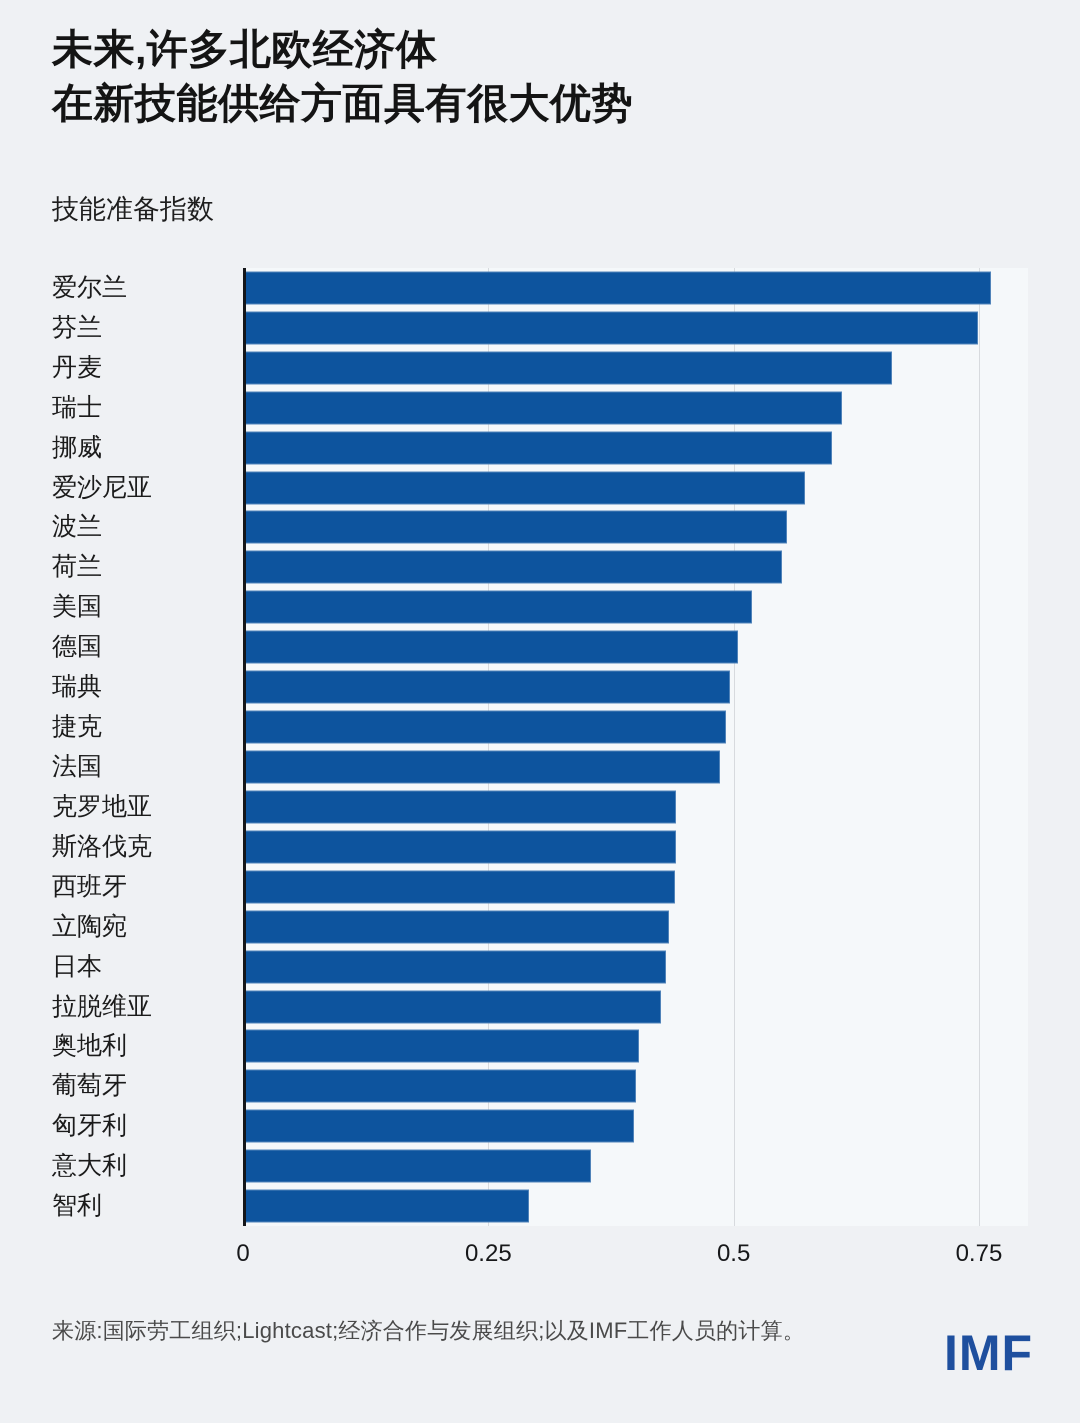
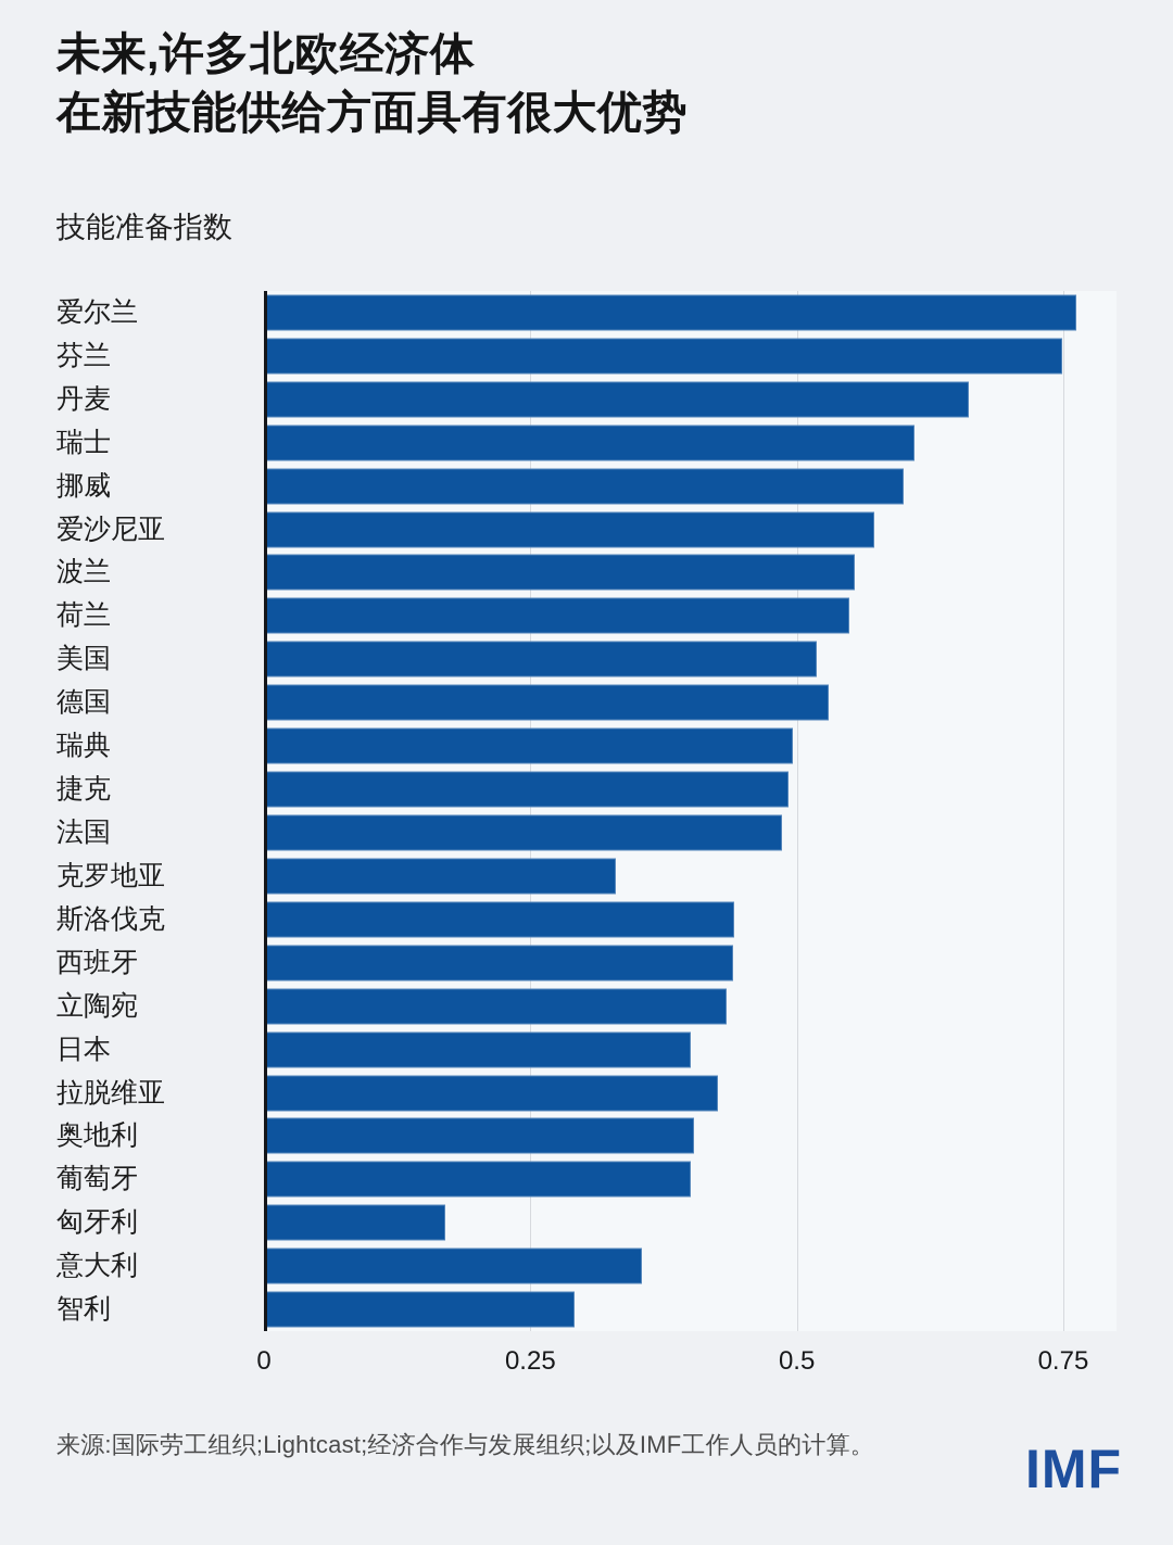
德国: 0.50 -> 0.53
克罗地亚: 0.44 -> 0.33
日本: 0.43 -> 0.40
匈牙利: 0.40 -> 0.17
